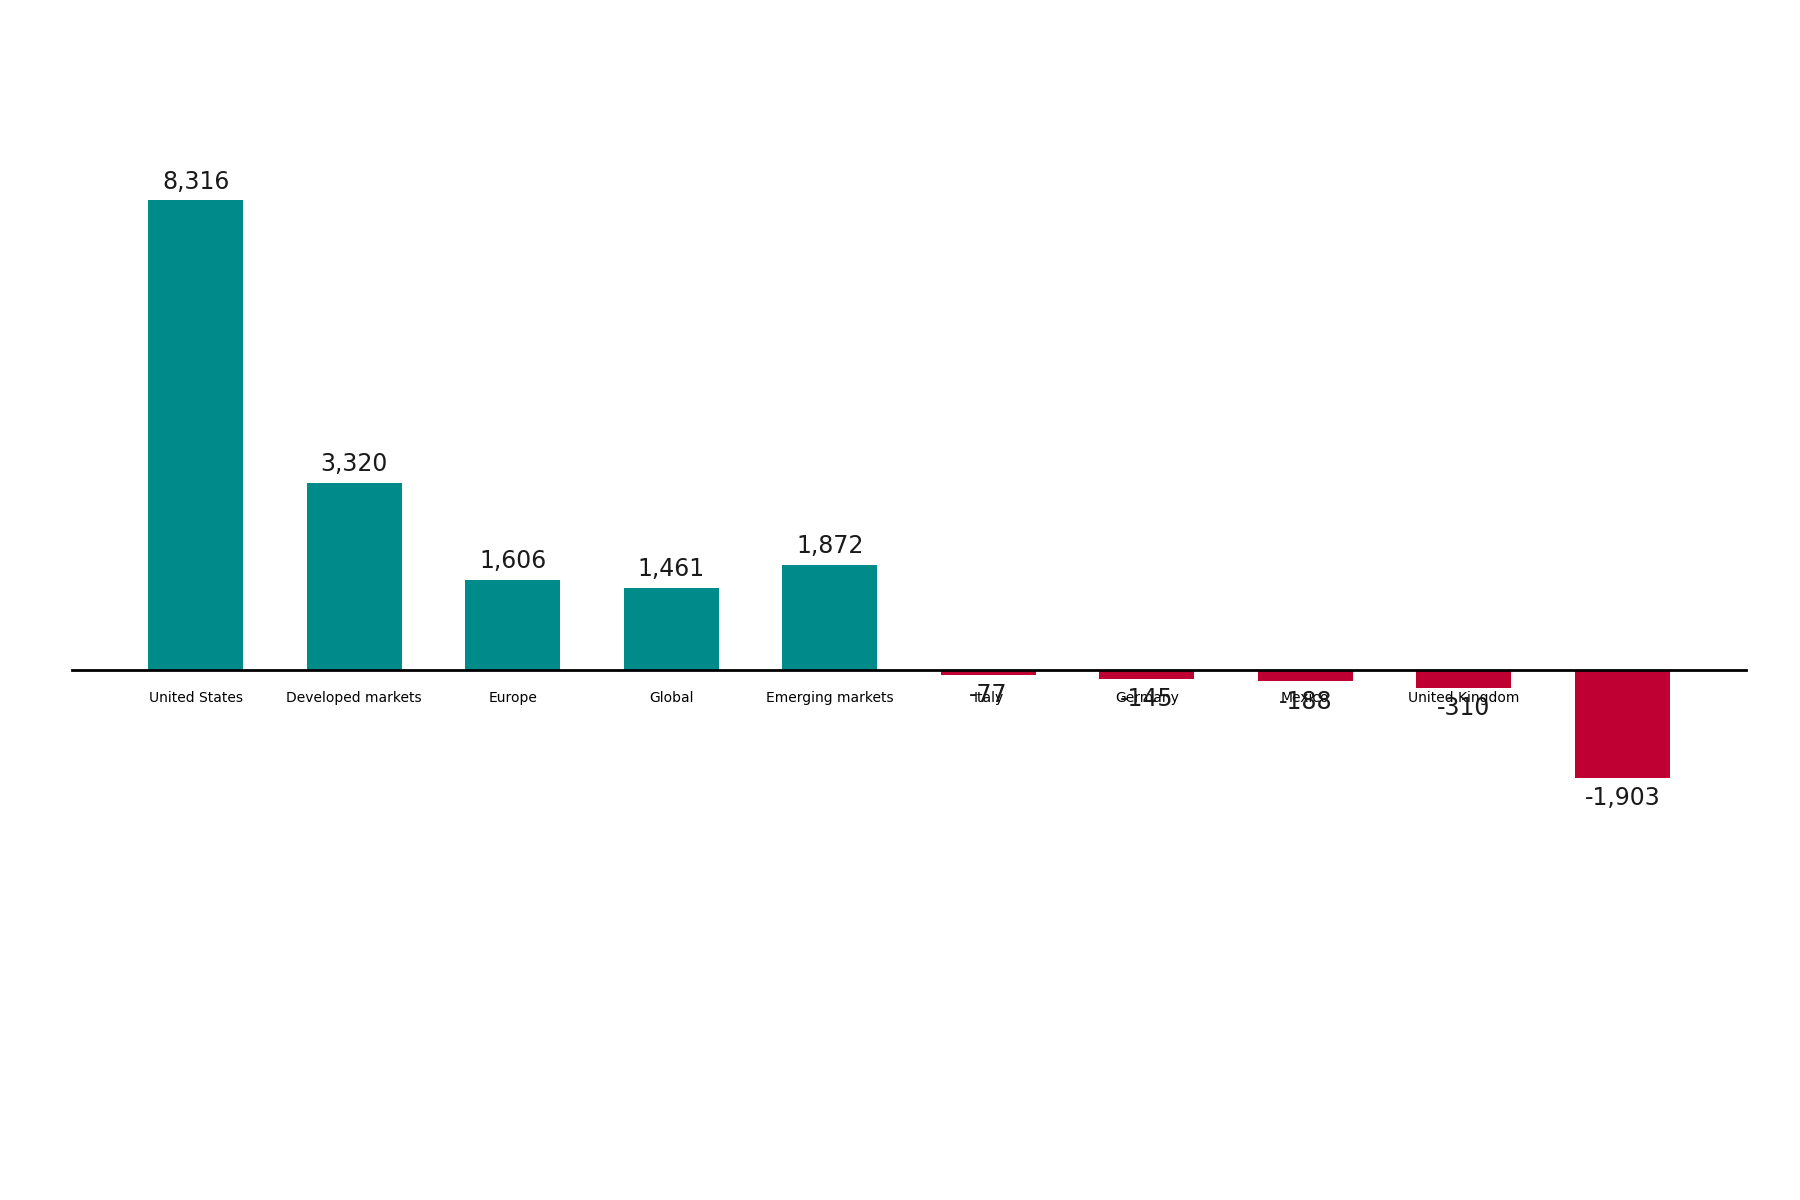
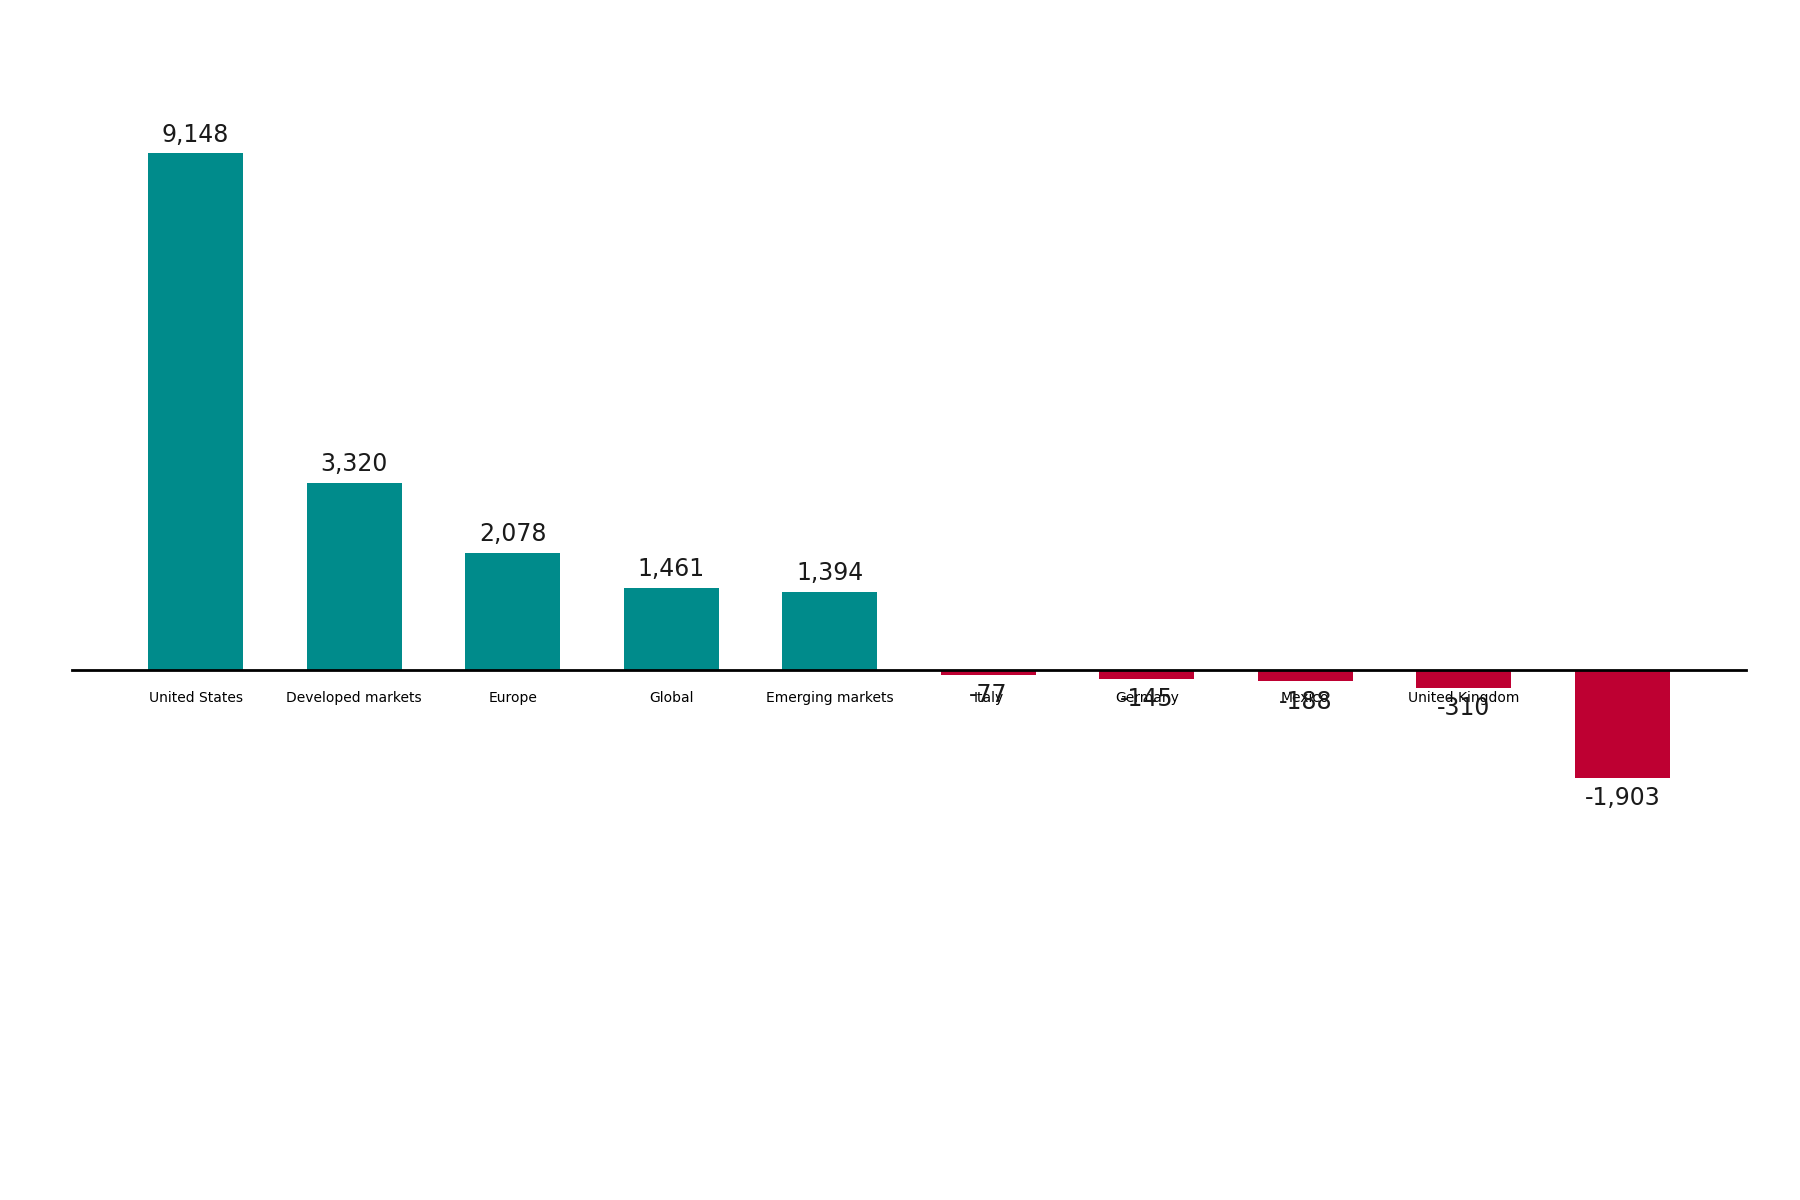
United States: 8,316 -> 9,148
Europe: 1,606 -> 2,078
Emerging markets: 1,872 -> 1,394
